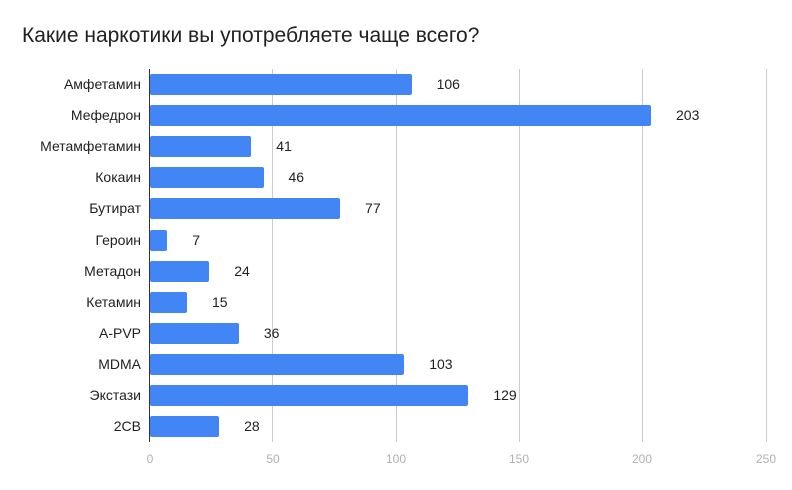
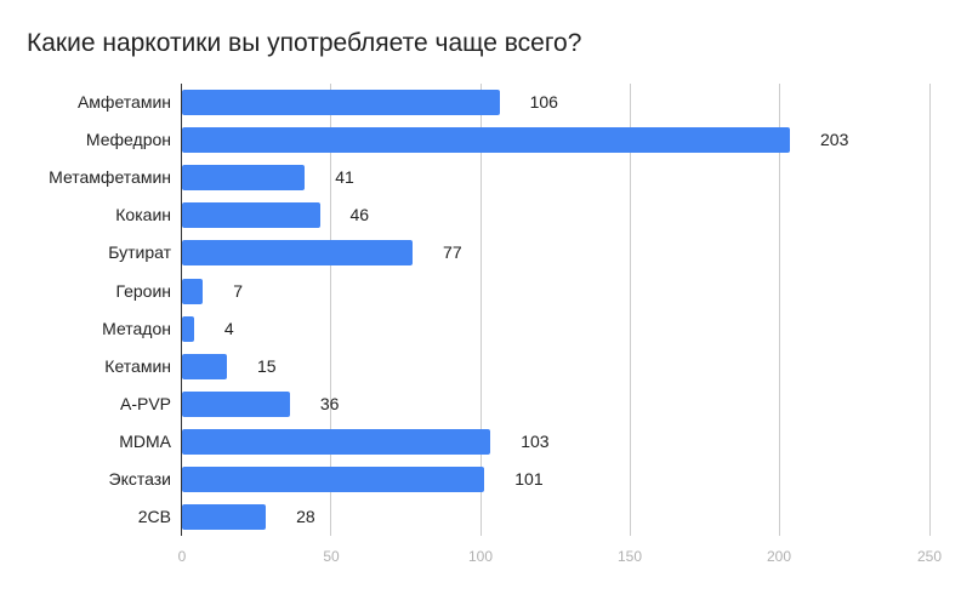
Метадон: 24 -> 4
Экстази: 129 -> 101
